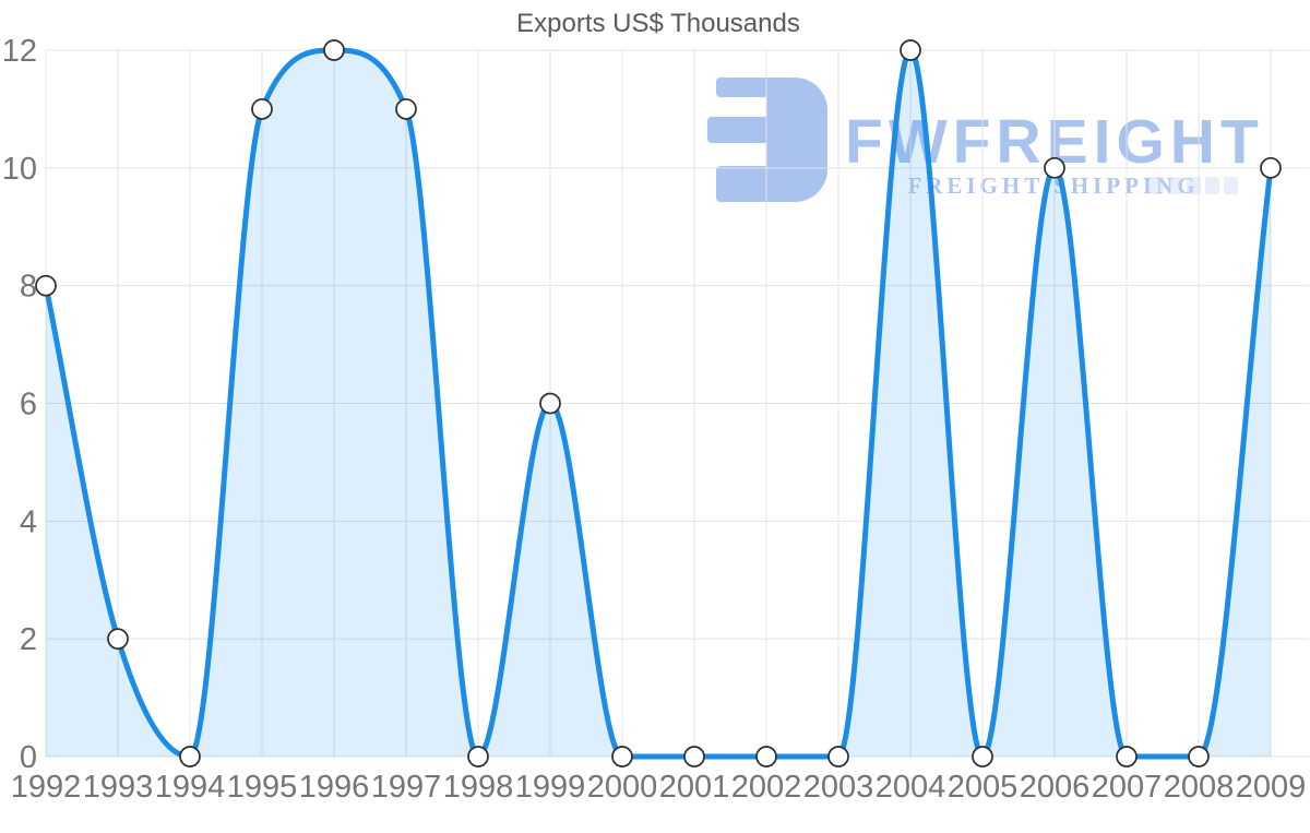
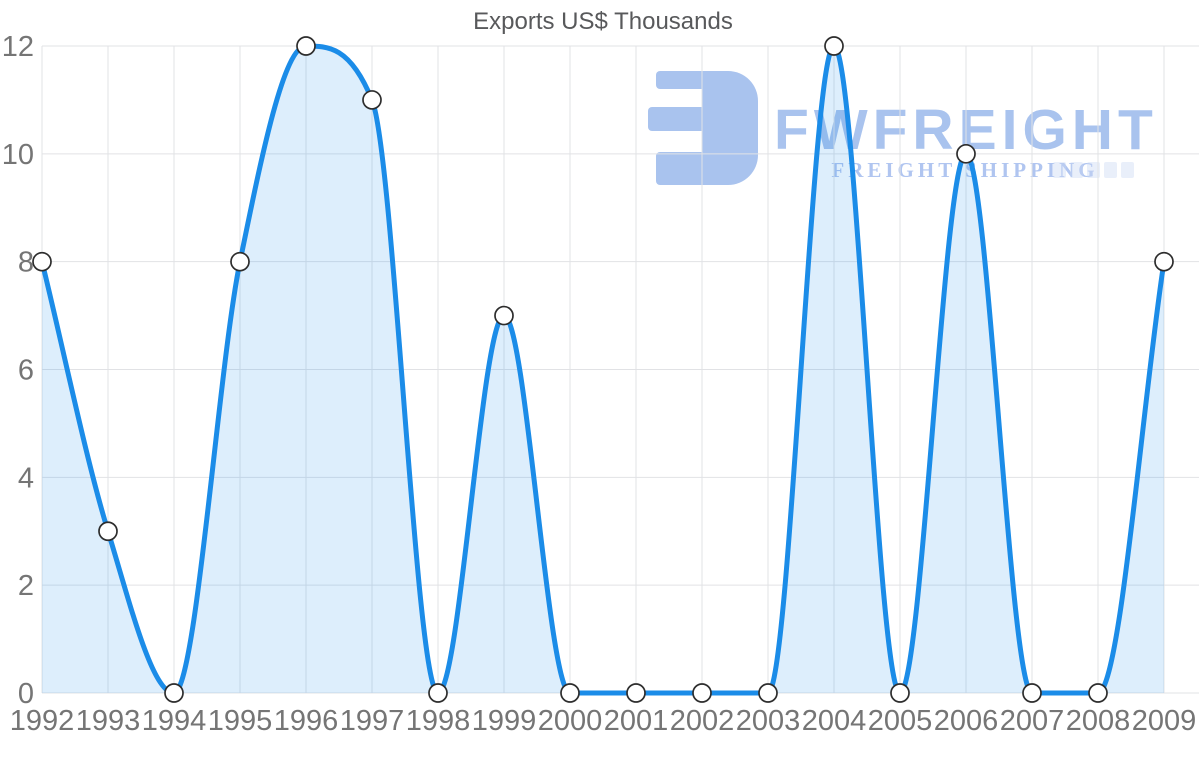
1993: 2 -> 3
1995: 11 -> 8
1999: 6 -> 7
2009: 10 -> 8
